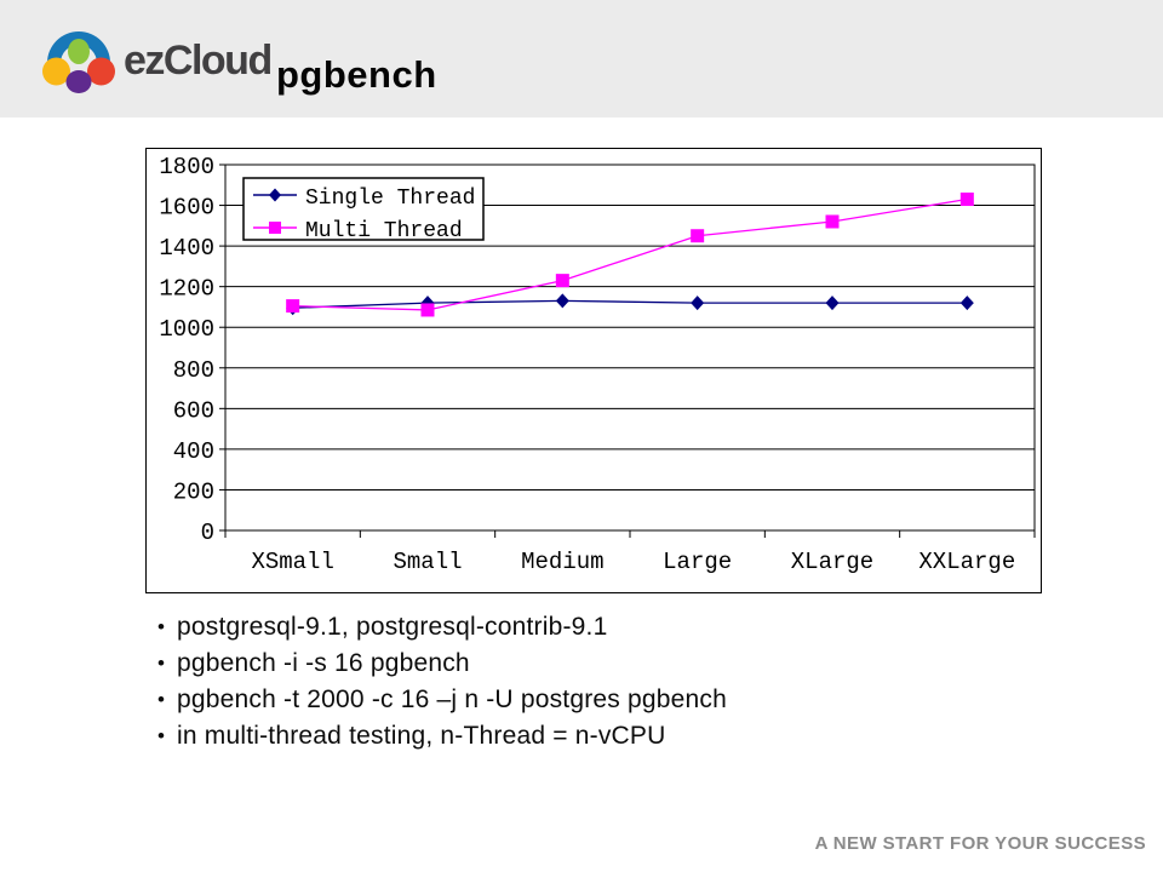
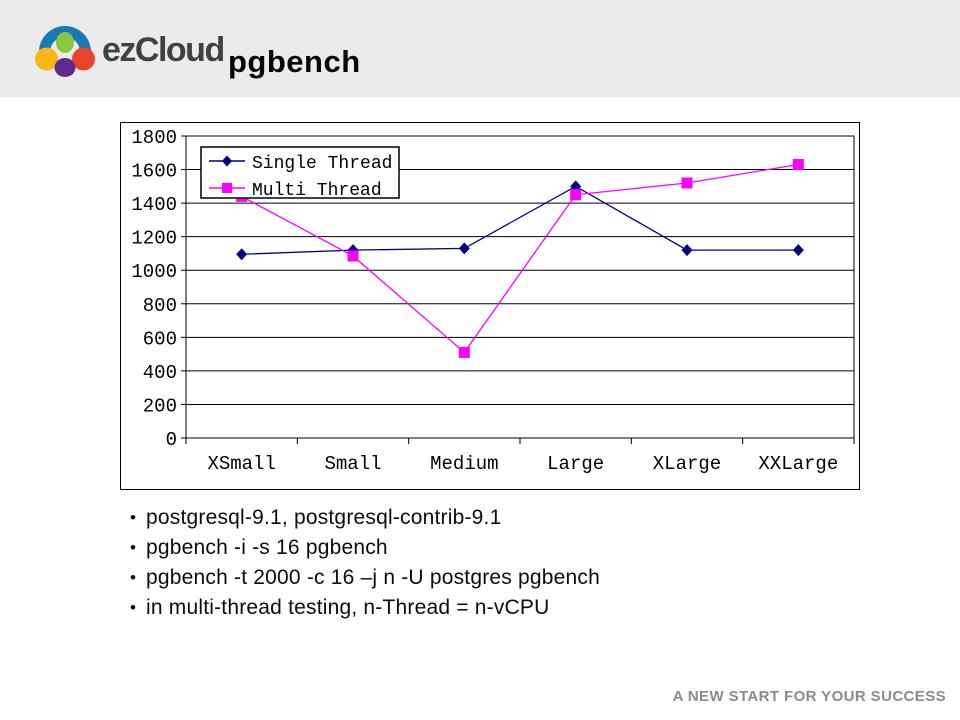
Multi Thread/XSmall: 1100 -> 1440
Multi Thread/Medium: 1230 -> 510
Single Thread/Large: 1120 -> 1500
